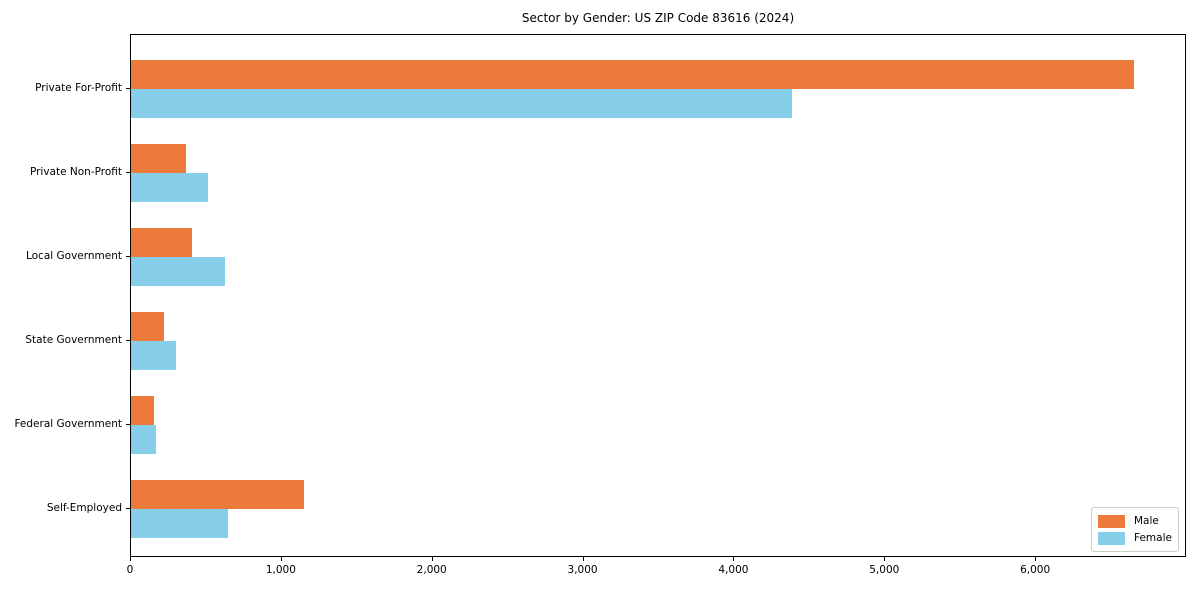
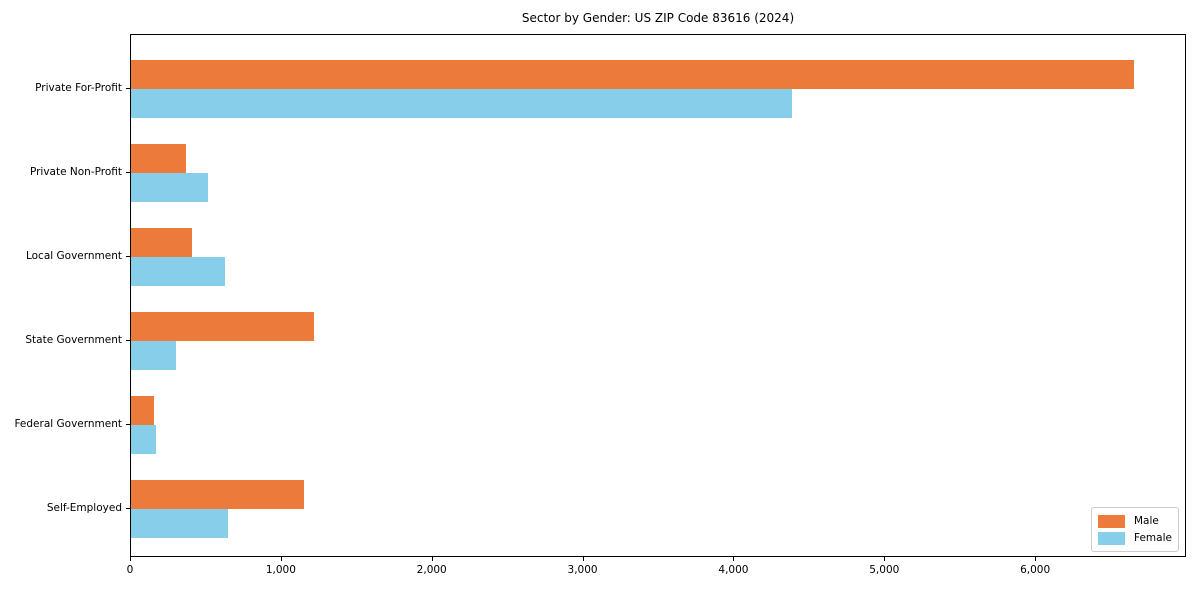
Male/State Government: 220 -> 1210
